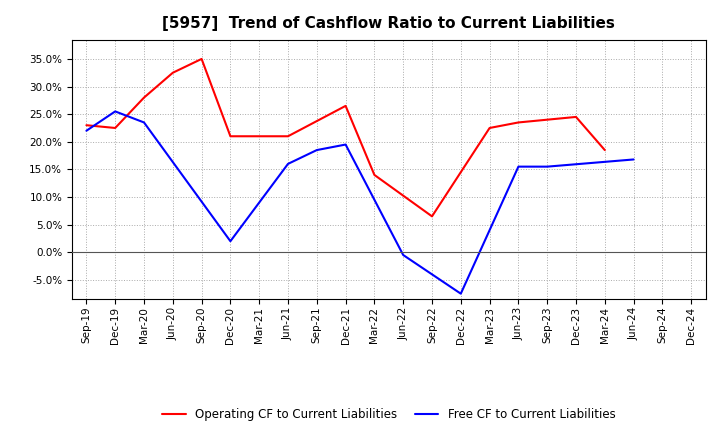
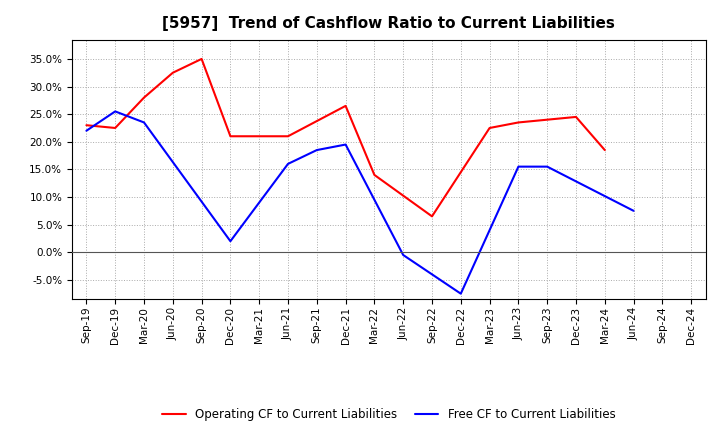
Free CF to Current Liabilities/Jun-24: 16.8% -> 7.5%
